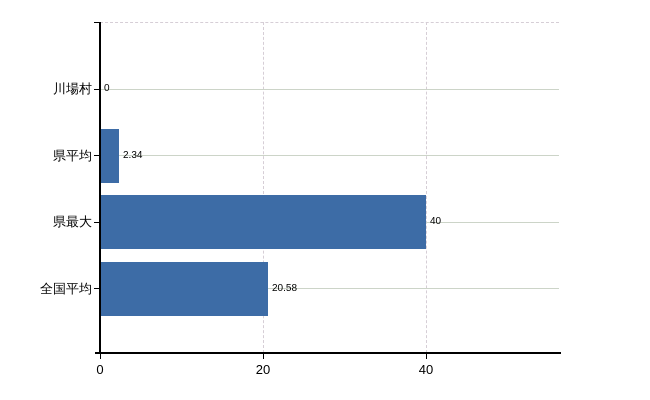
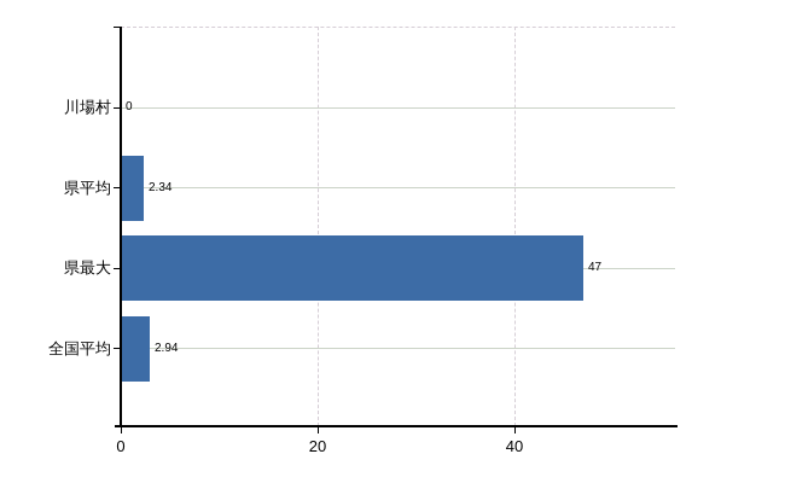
県最大: 40 -> 47
全国平均: 20.58 -> 2.94
